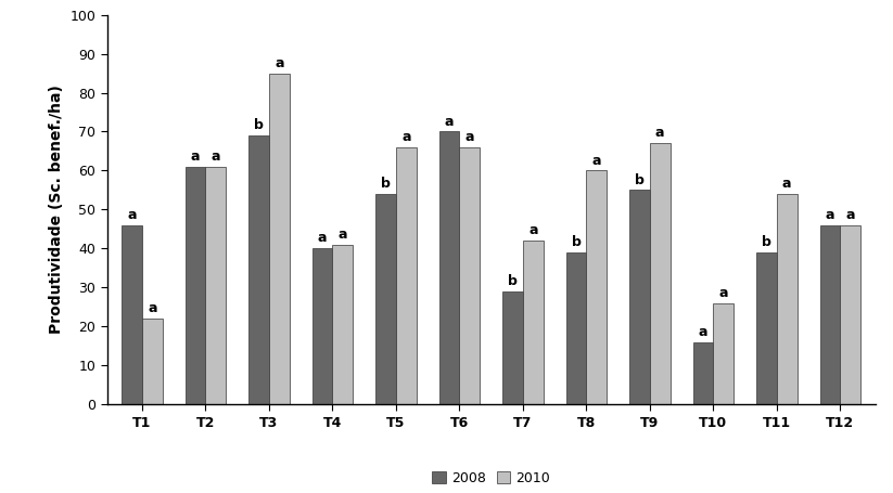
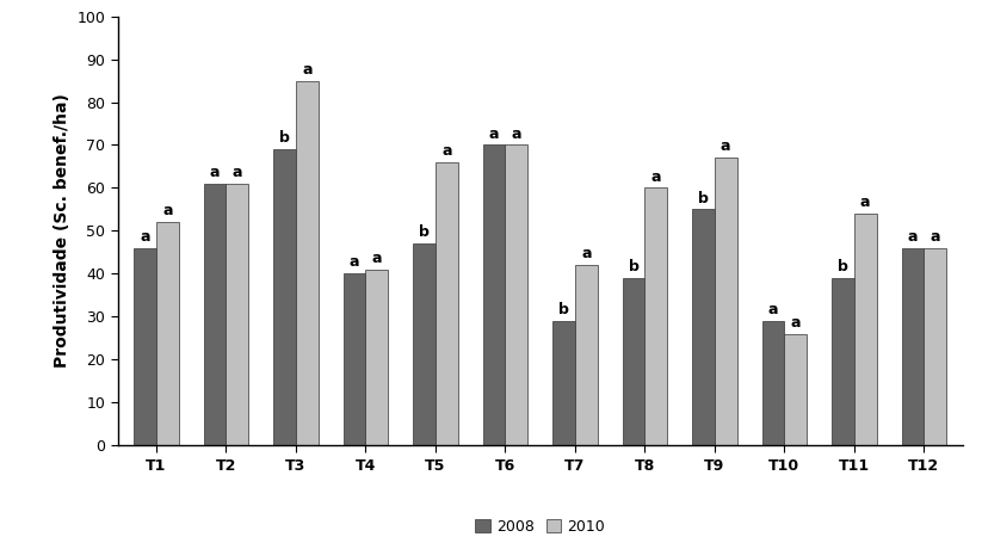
2010/T1: 22 -> 52
2008/T5: 54 -> 47
2010/T6: 66 -> 70
2008/T10: 16 -> 29
